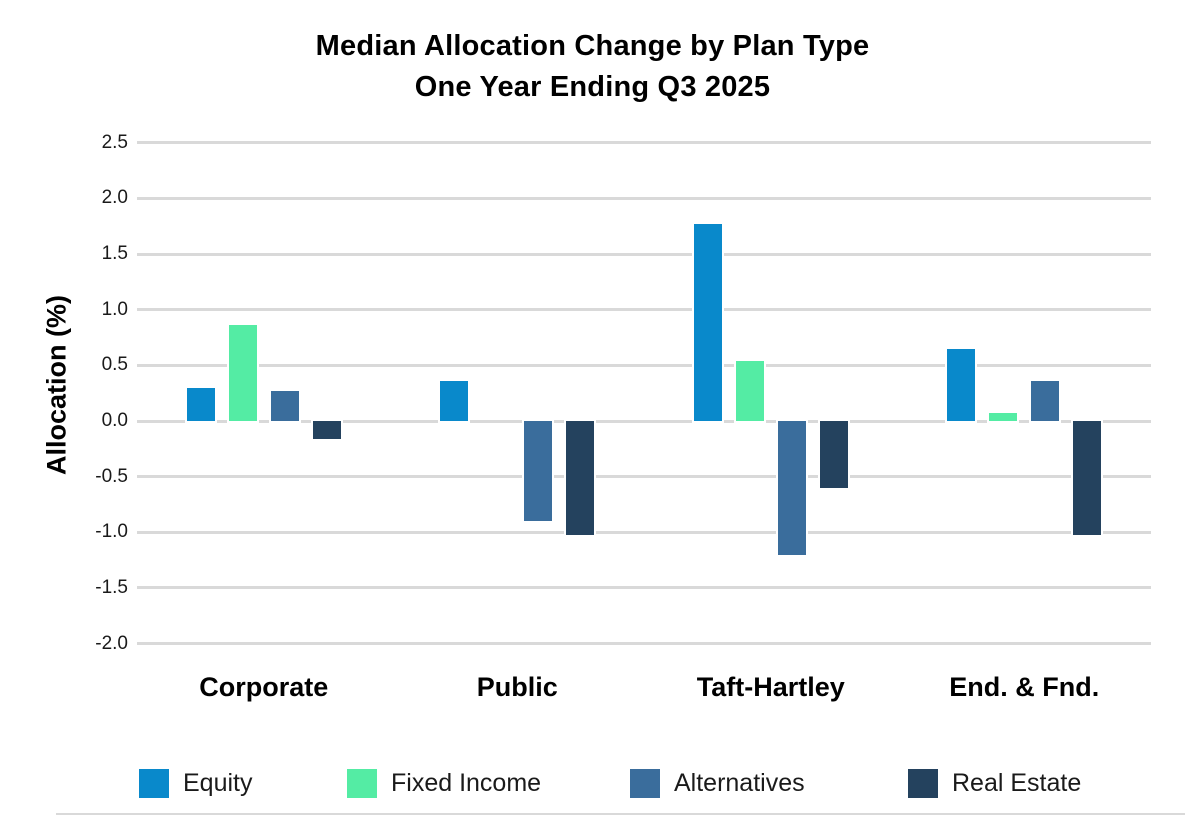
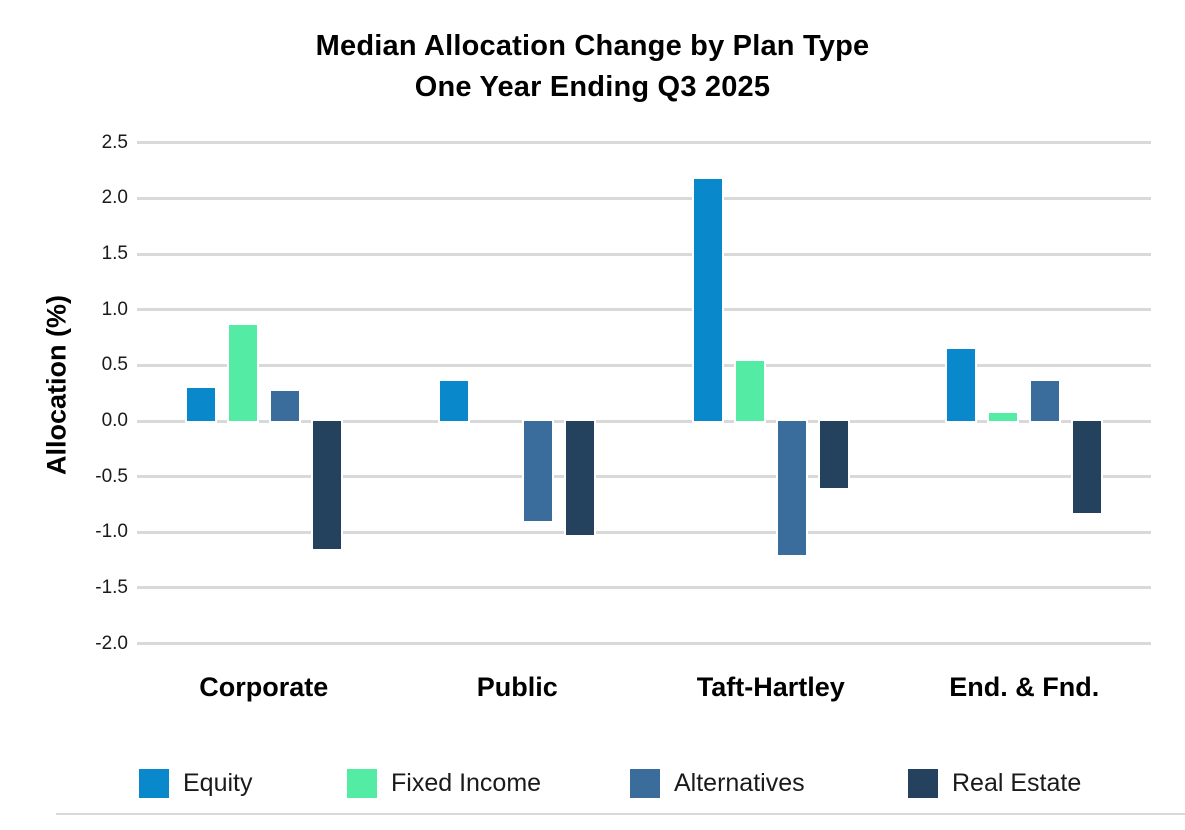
Real Estate/Corporate: -0.16 -> -1.15
Equity/Taft-Hartley: 1.77 -> 2.17
Real Estate/End. & Fnd.: -1.02 -> -0.83
